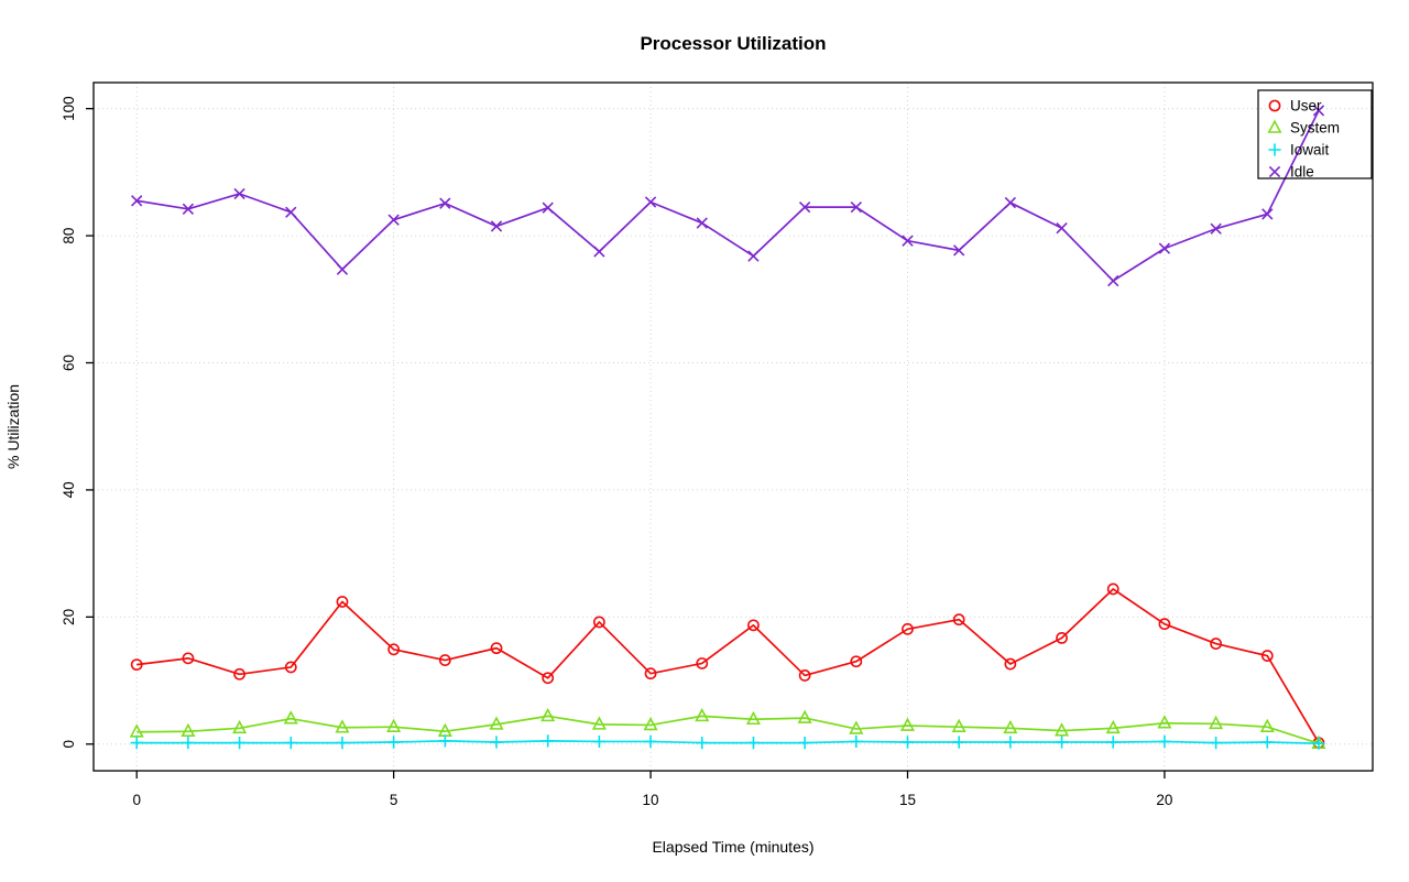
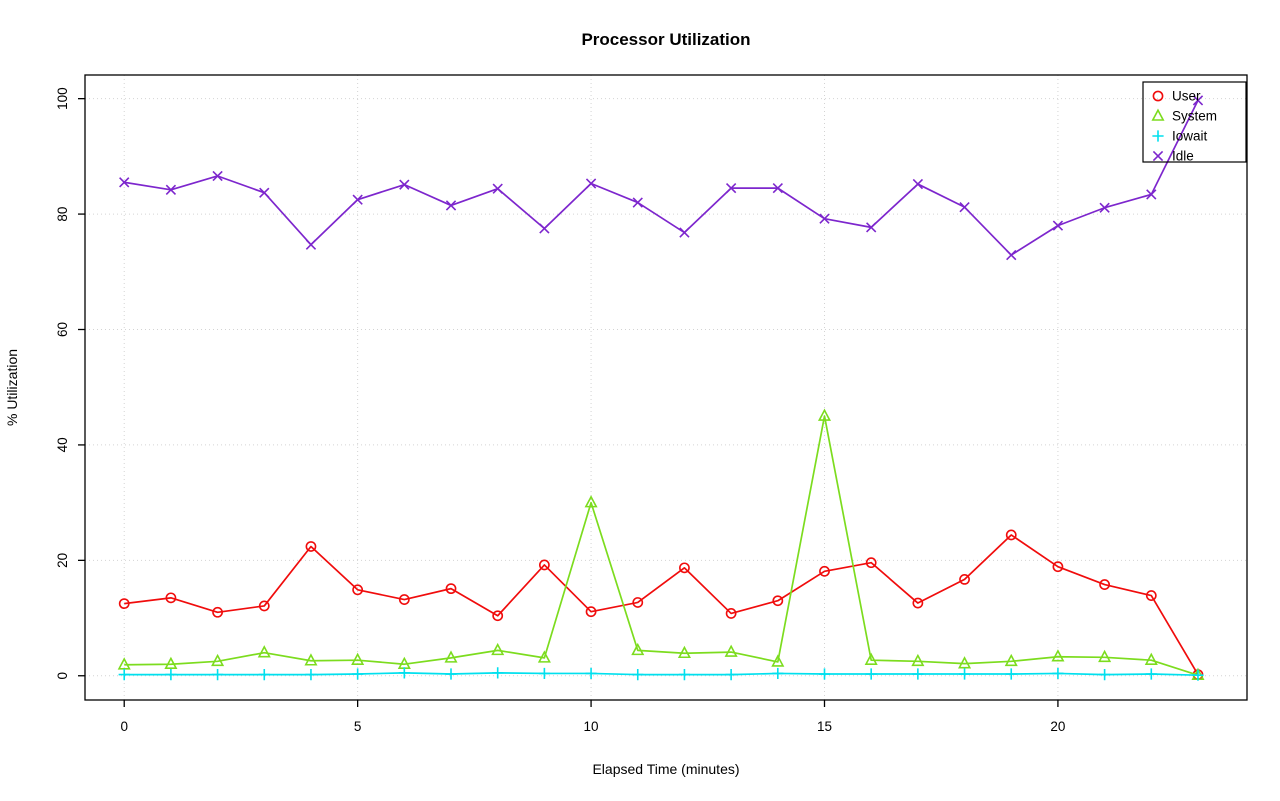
System/10: 3 -> 30
System/15: 3 -> 45
